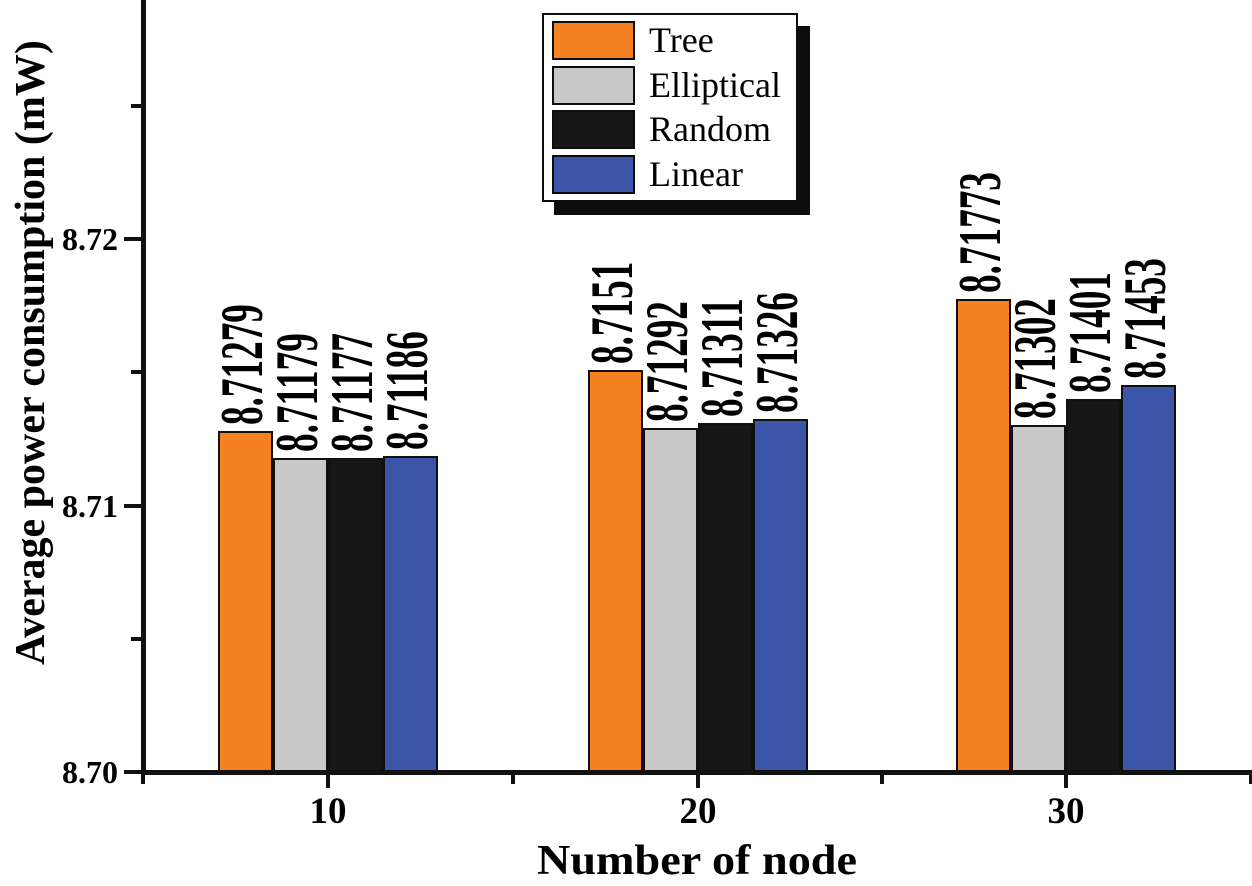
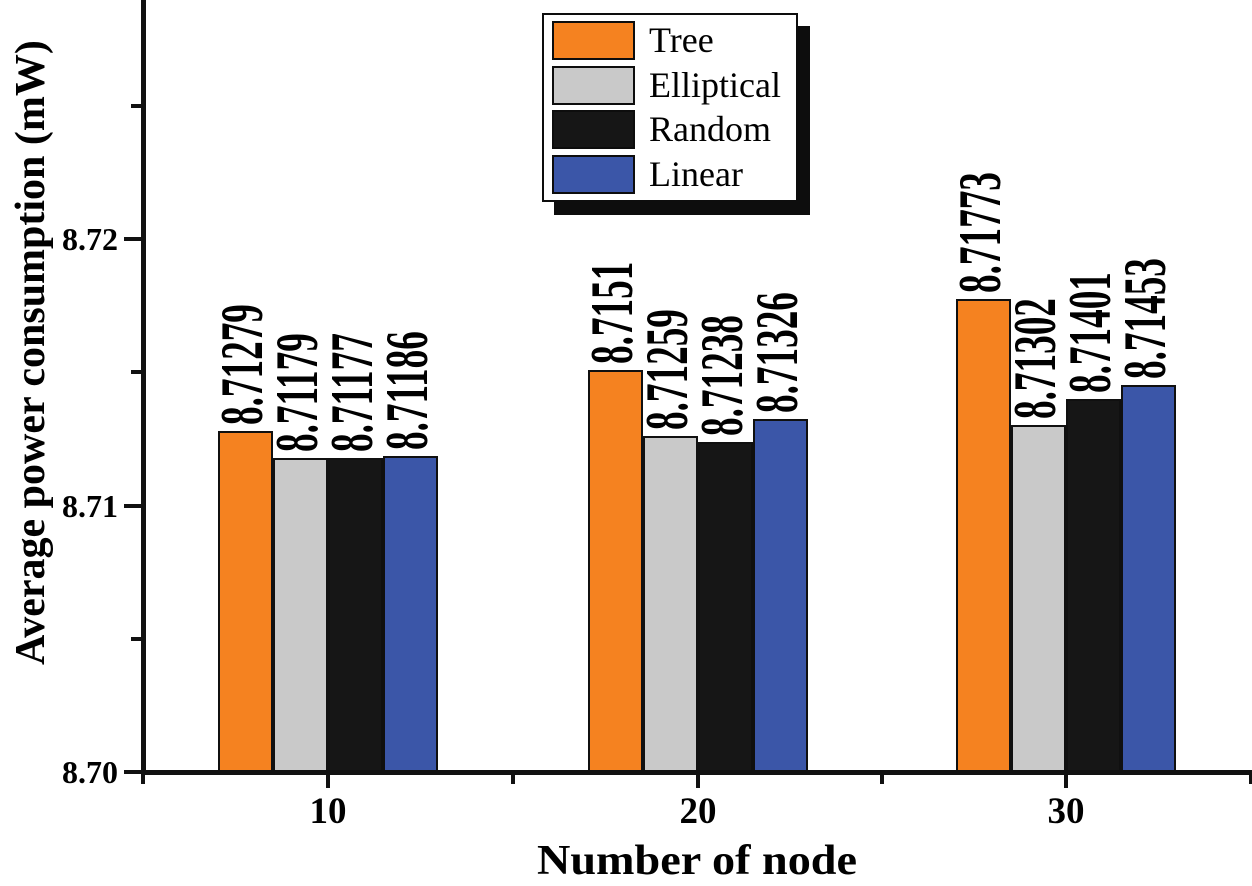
Elliptical/20: 8.71292 -> 8.71259
Random/20: 8.71311 -> 8.71238
